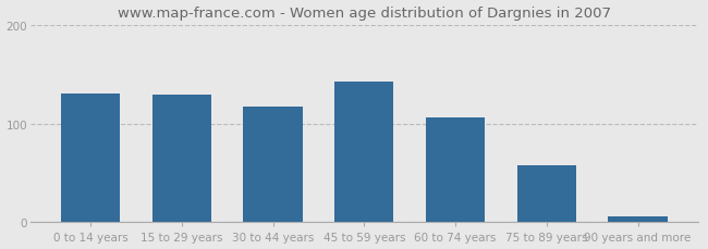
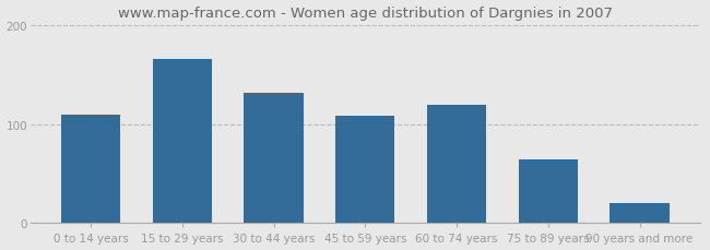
0 to 14 years: 130 -> 110
15 to 29 years: 129 -> 166
30 to 44 years: 117 -> 132
45 to 59 years: 143 -> 108
60 to 74 years: 106 -> 120
75 to 89 years: 58 -> 64
90 years and more: 6 -> 20
